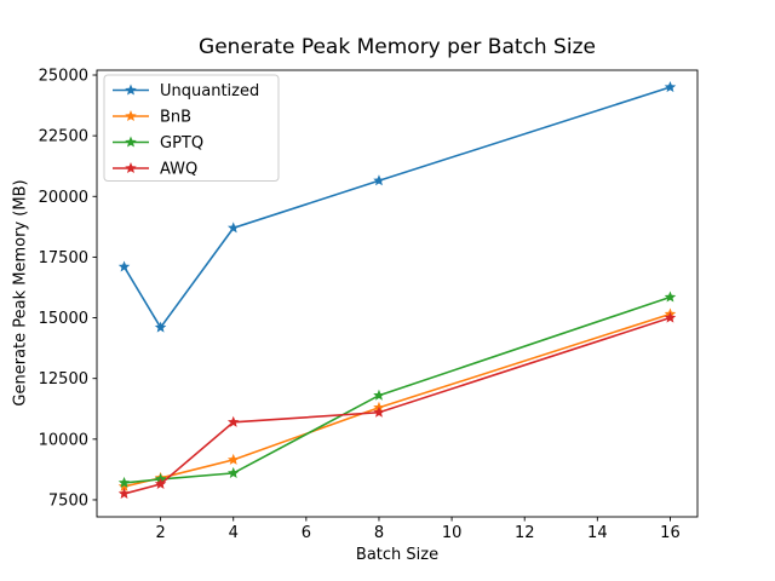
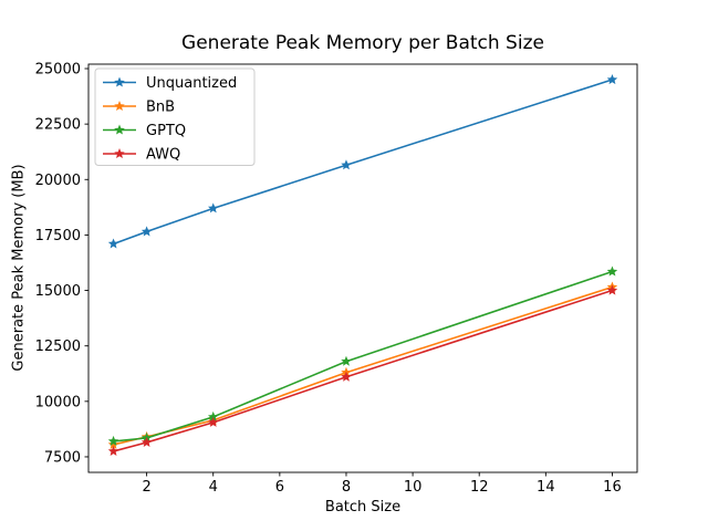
Unquantized/2: 14600 -> 17600
GPTQ/4: 8600 -> 9300
AWQ/4: 10700 -> 9000
